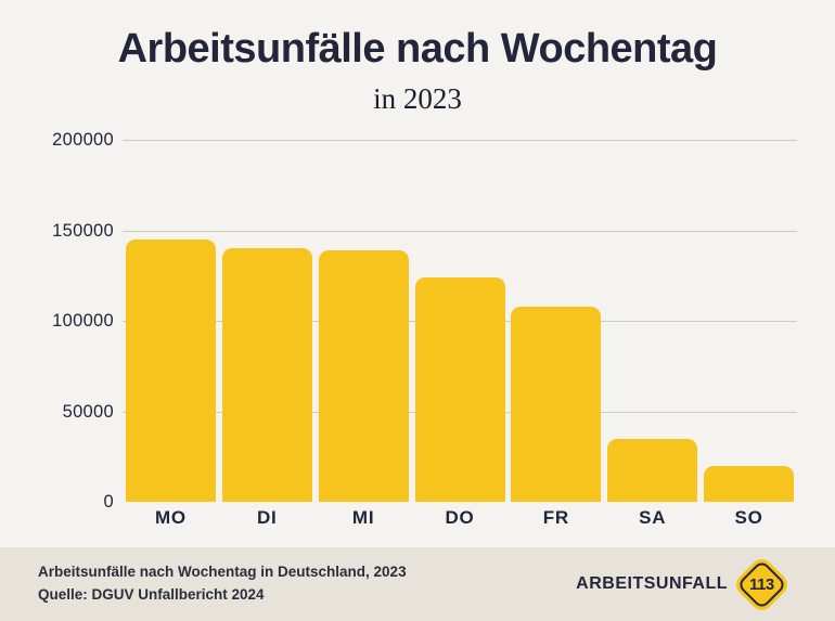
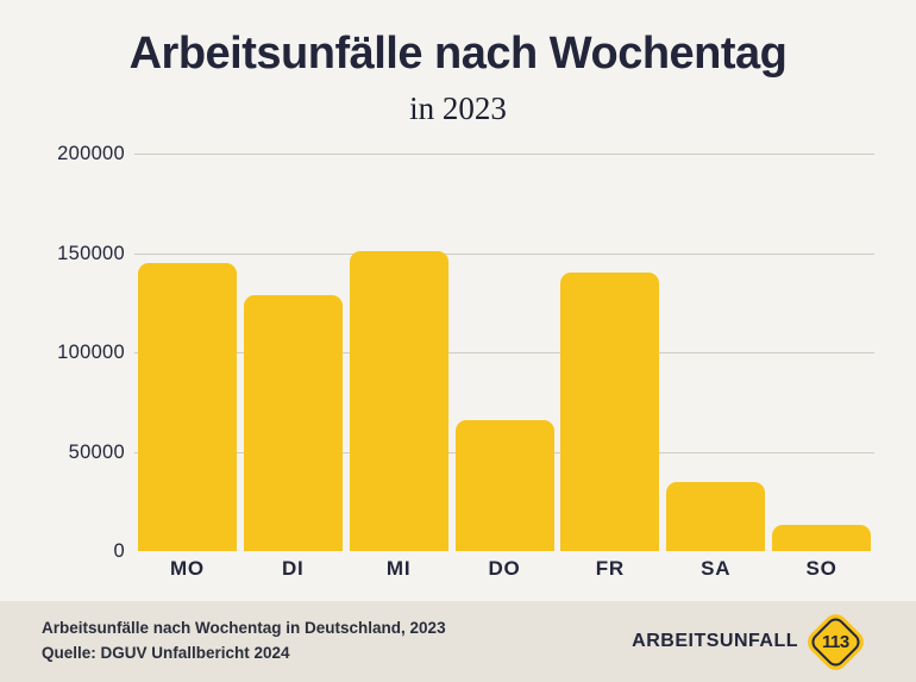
DI: 140000 -> 129000
MI: 139000 -> 151000
DO: 124000 -> 66000
FR: 108000 -> 140000
SO: 20000 -> 13000
